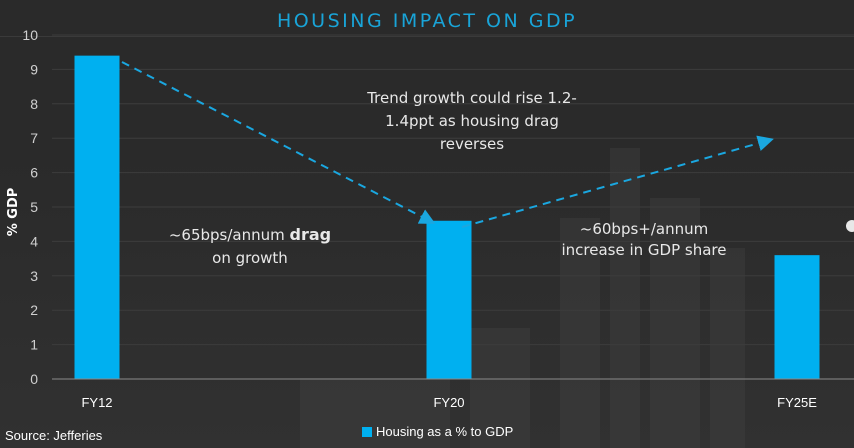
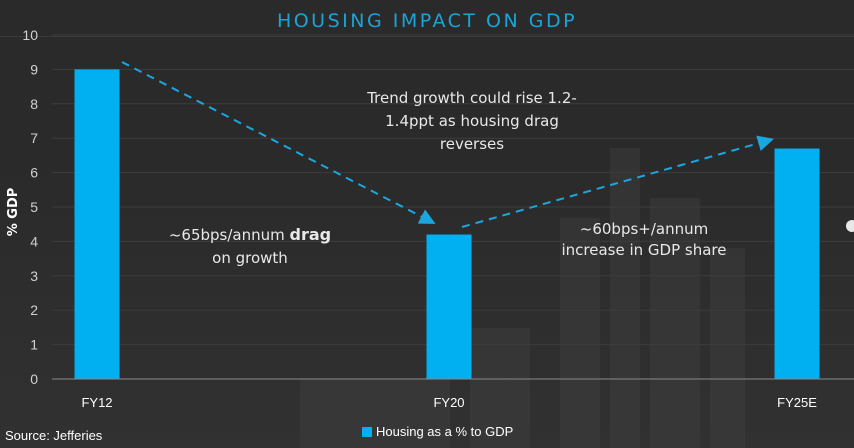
FY12: 9.4 -> 9.0
FY20: 4.6 -> 4.2
FY25E: 3.6 -> 6.7
